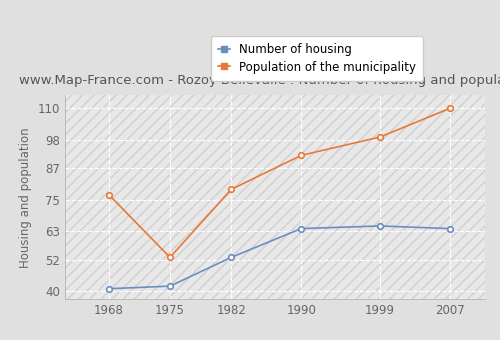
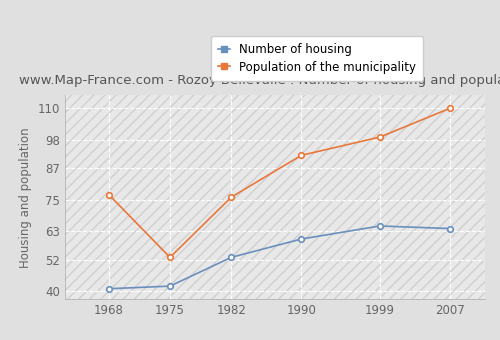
Population of the municipality/1982: 79 -> 76
Number of housing/1990: 64 -> 60
